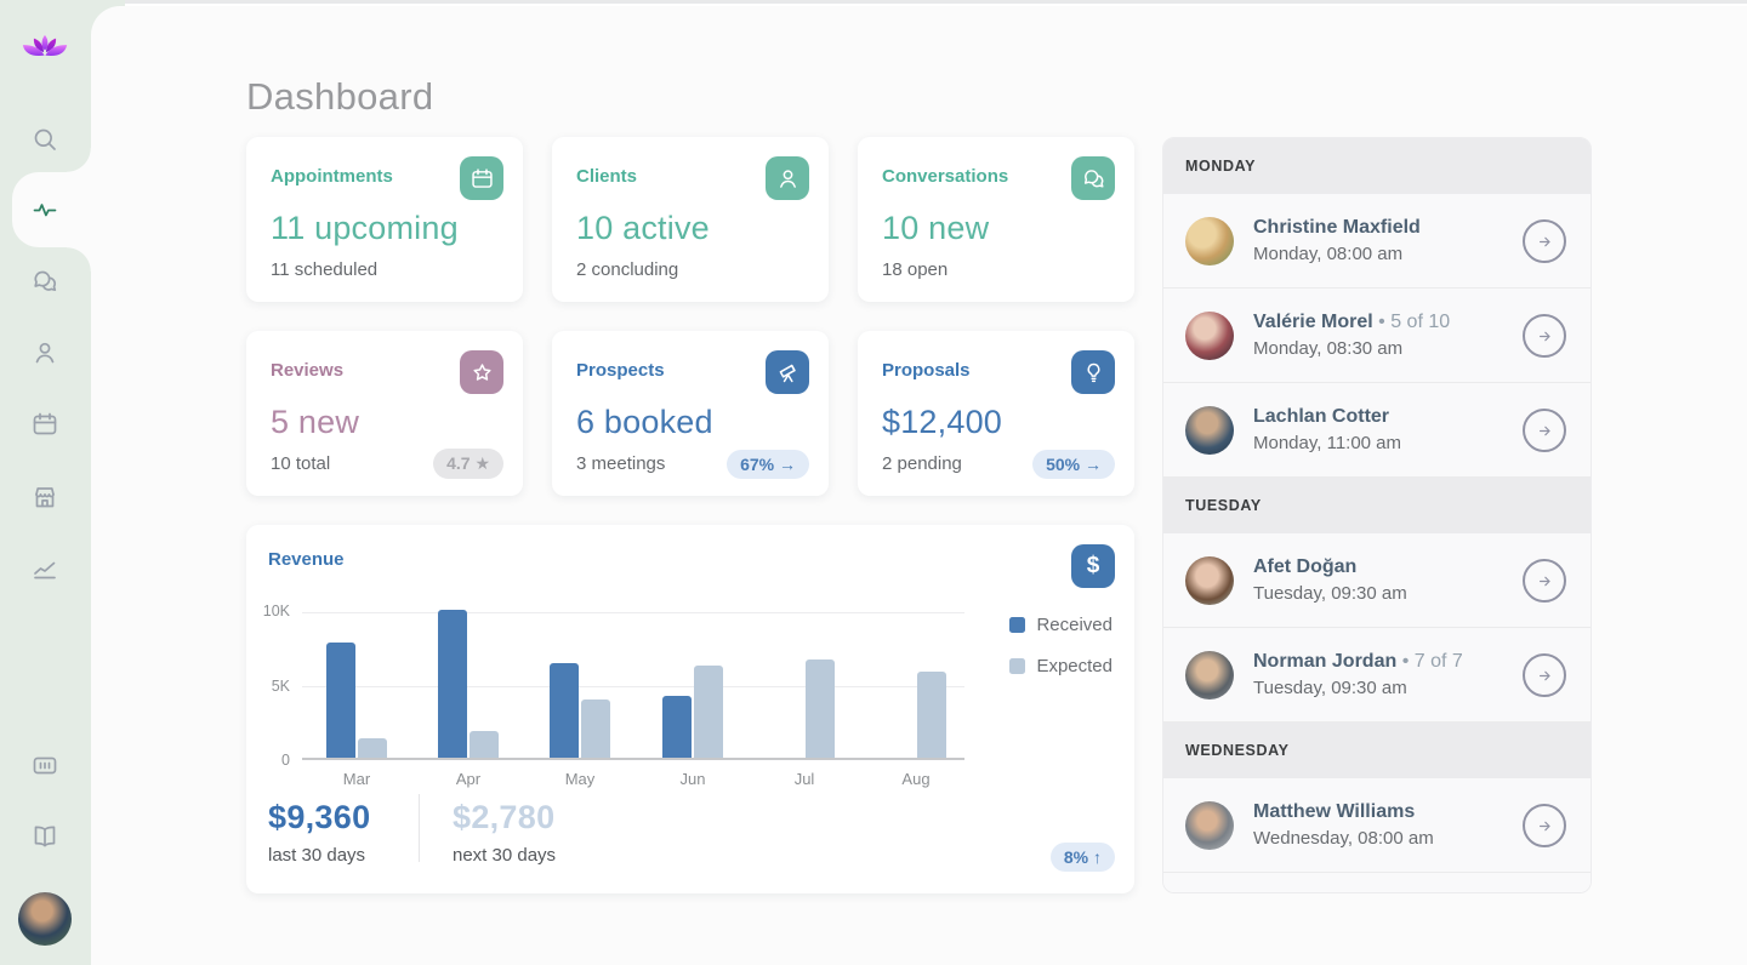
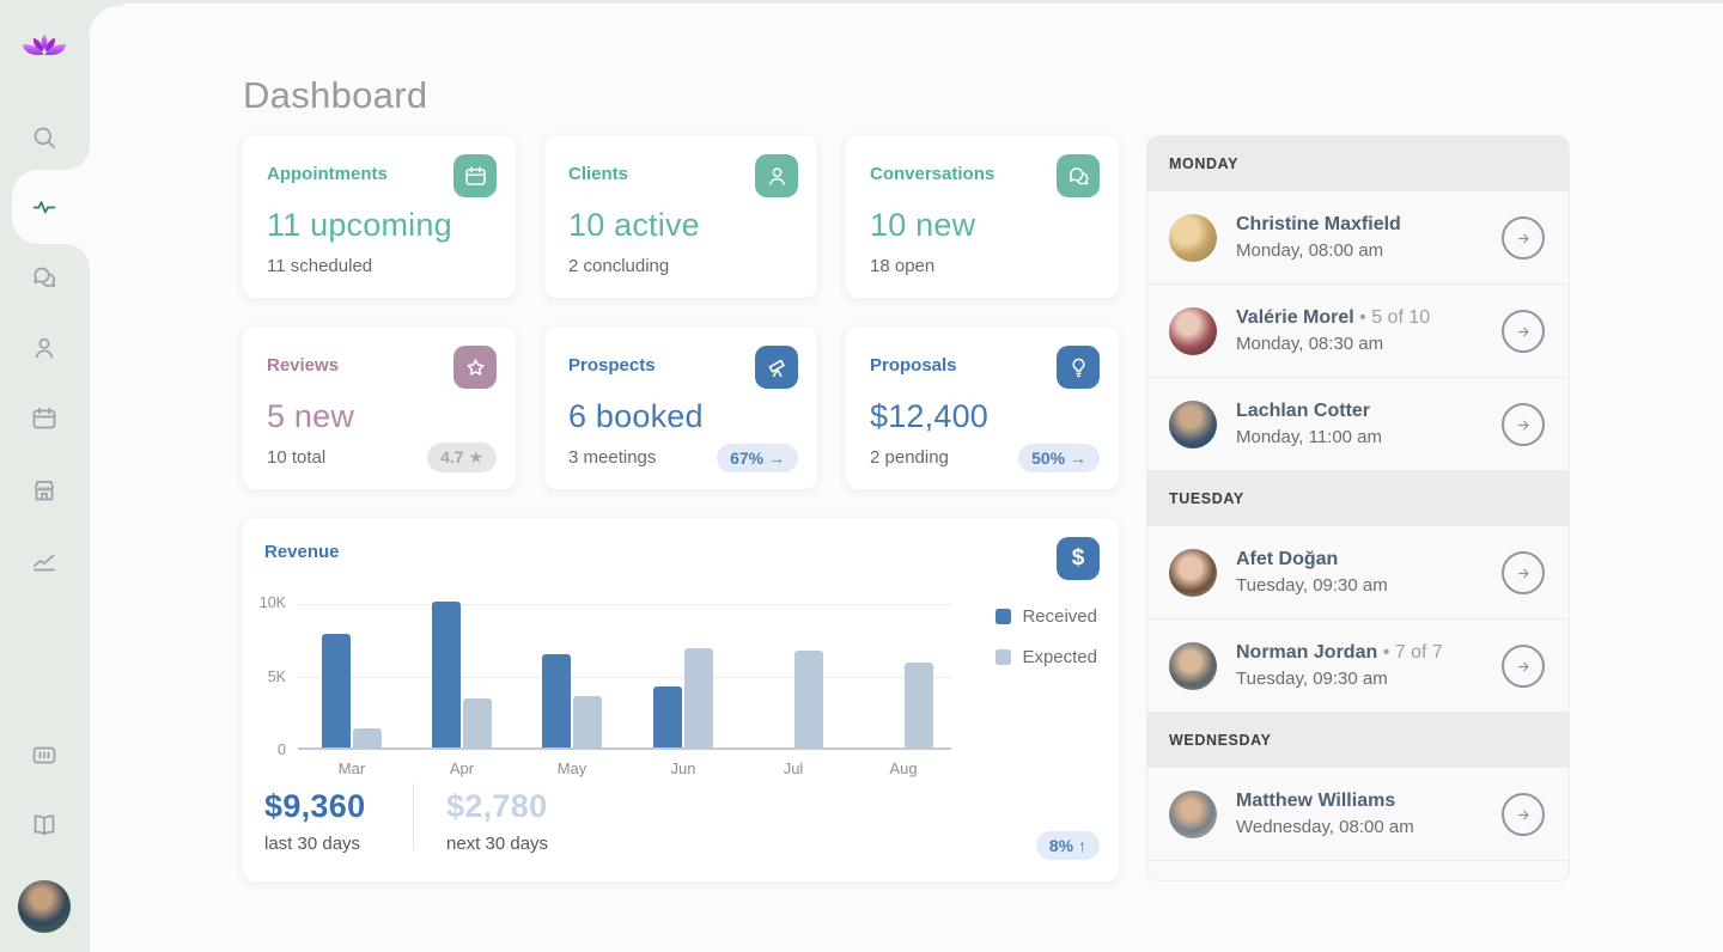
Expected/Apr: 1.8K -> 3.4K
Expected/May: 3.9K -> 3.5K
Expected/Jun: 6.2K -> 6.8K
